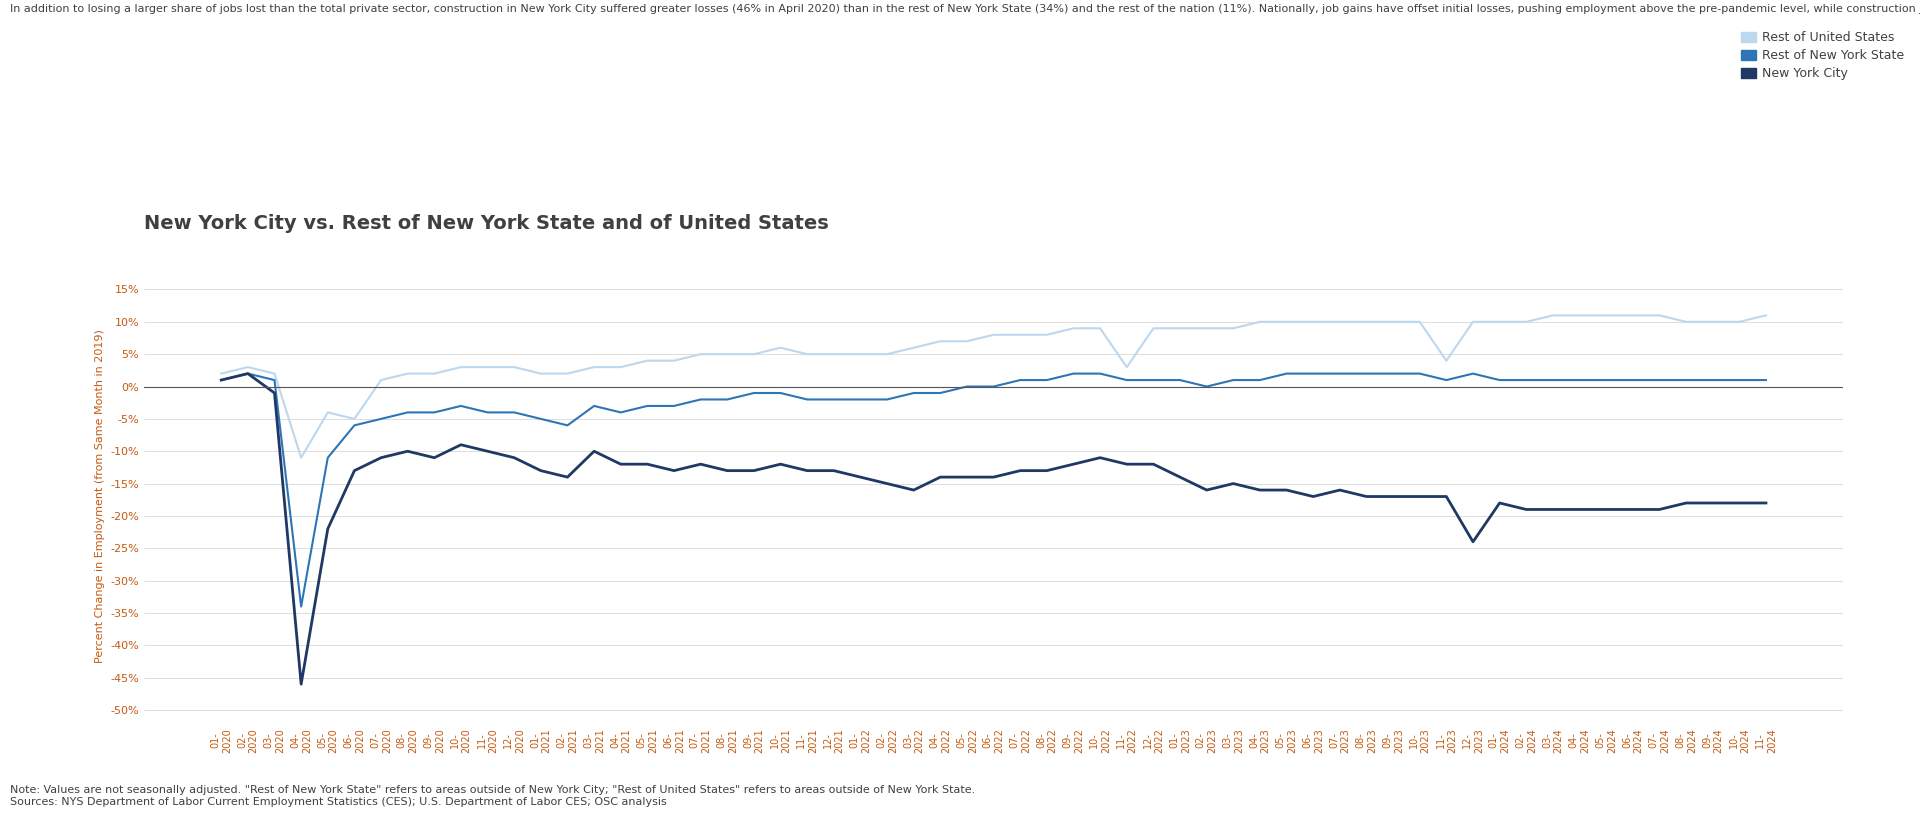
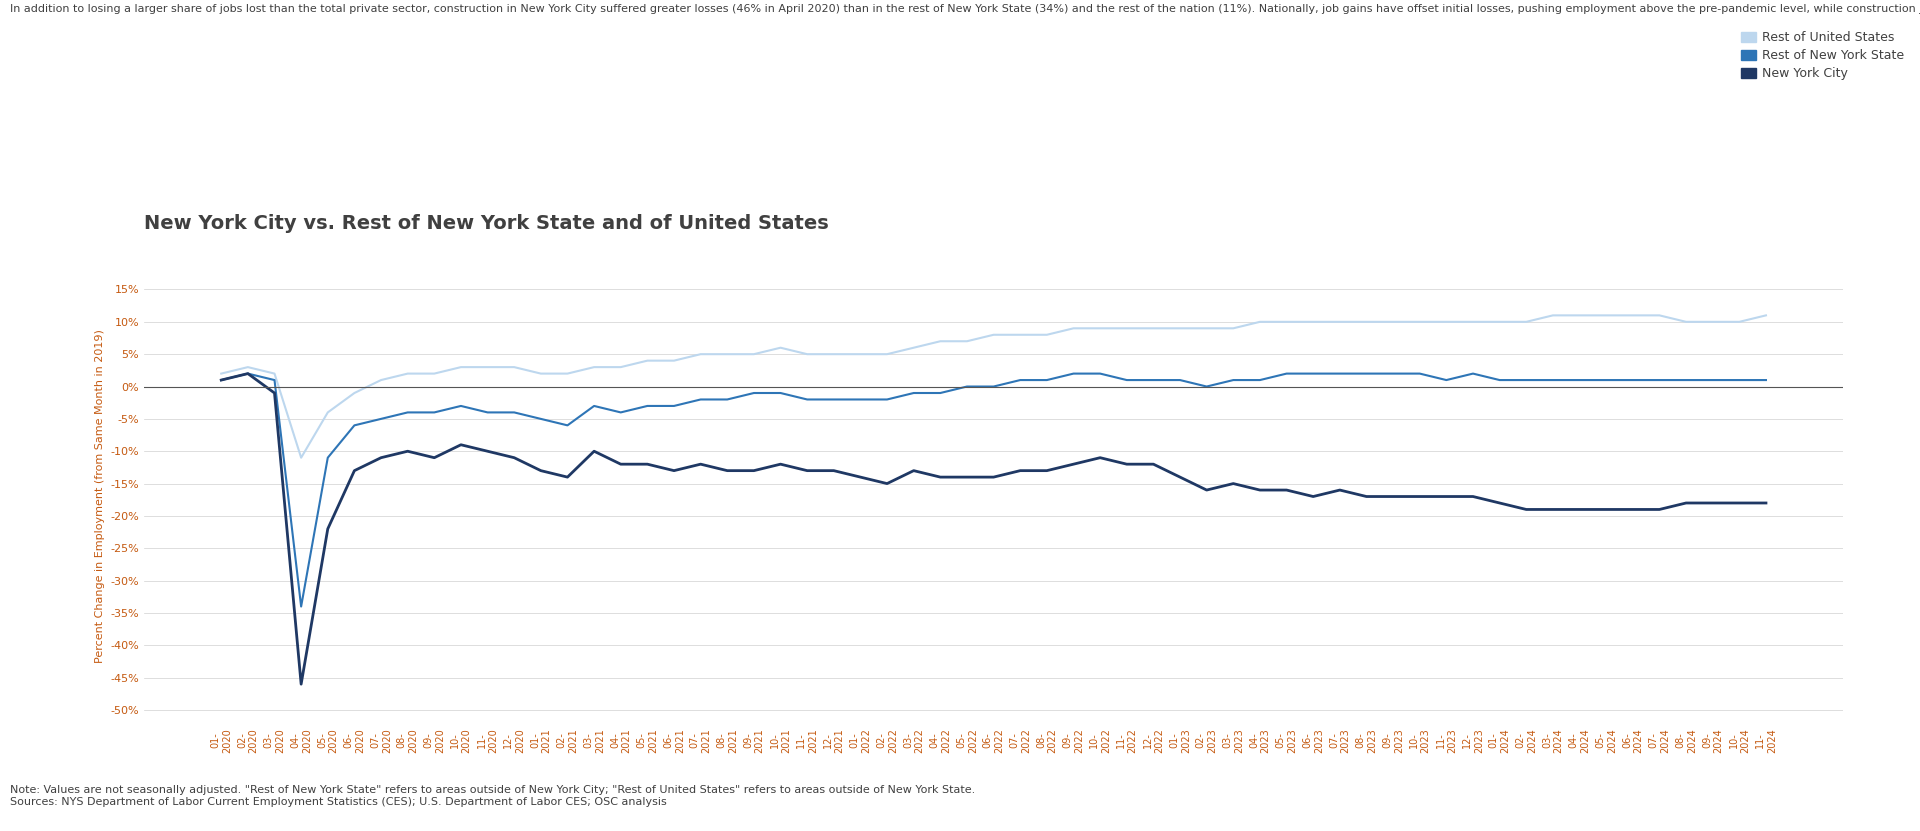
Rest of United States/06- 2020: -5% -> -1%
New York City/03- 2022: -16% -> -13%
Rest of United States/11- 2022: 3% -> 9%
Rest of United States/11- 2023: 4% -> 10%
New York City/12- 2023: -24% -> -17%
